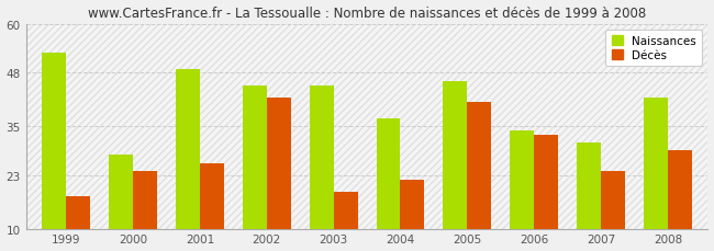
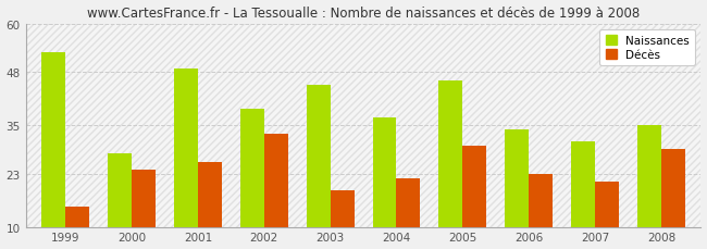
Décès/1999: 18 -> 15
Naissances/2002: 45 -> 39
Décès/2002: 42 -> 33
Décès/2005: 41 -> 30
Décès/2006: 33 -> 23
Décès/2007: 24 -> 21
Naissances/2008: 42 -> 35
